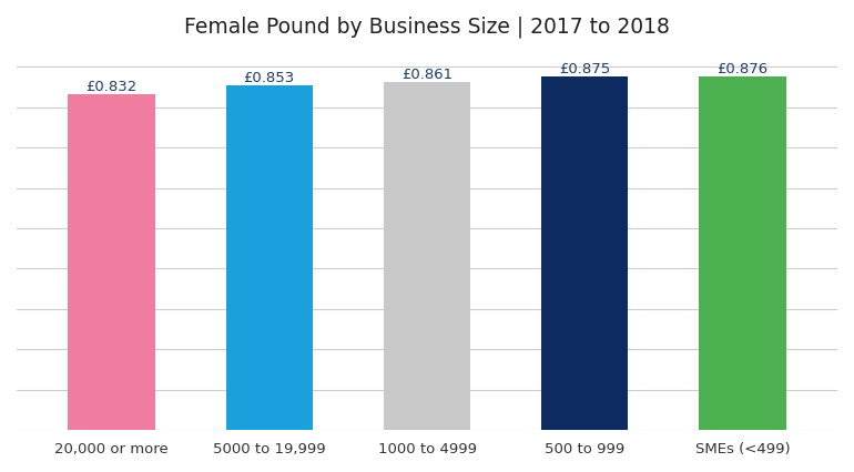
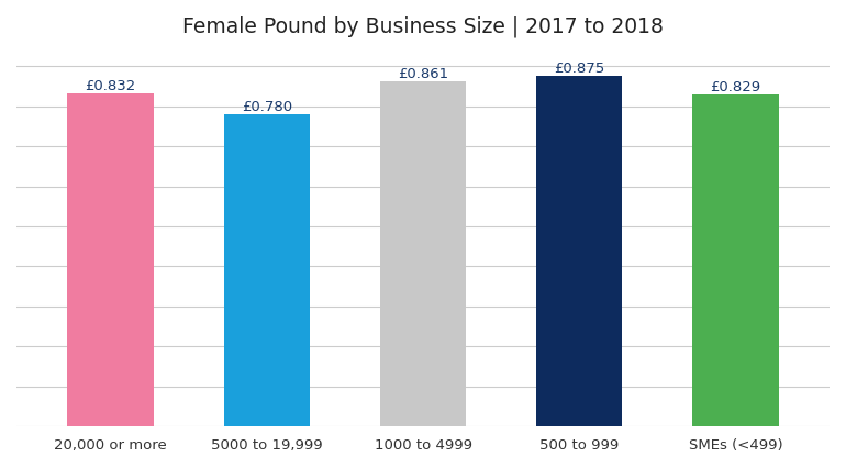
5000 to 19,999: £0.853 -> £0.780
SMEs (<499): £0.876 -> £0.829
